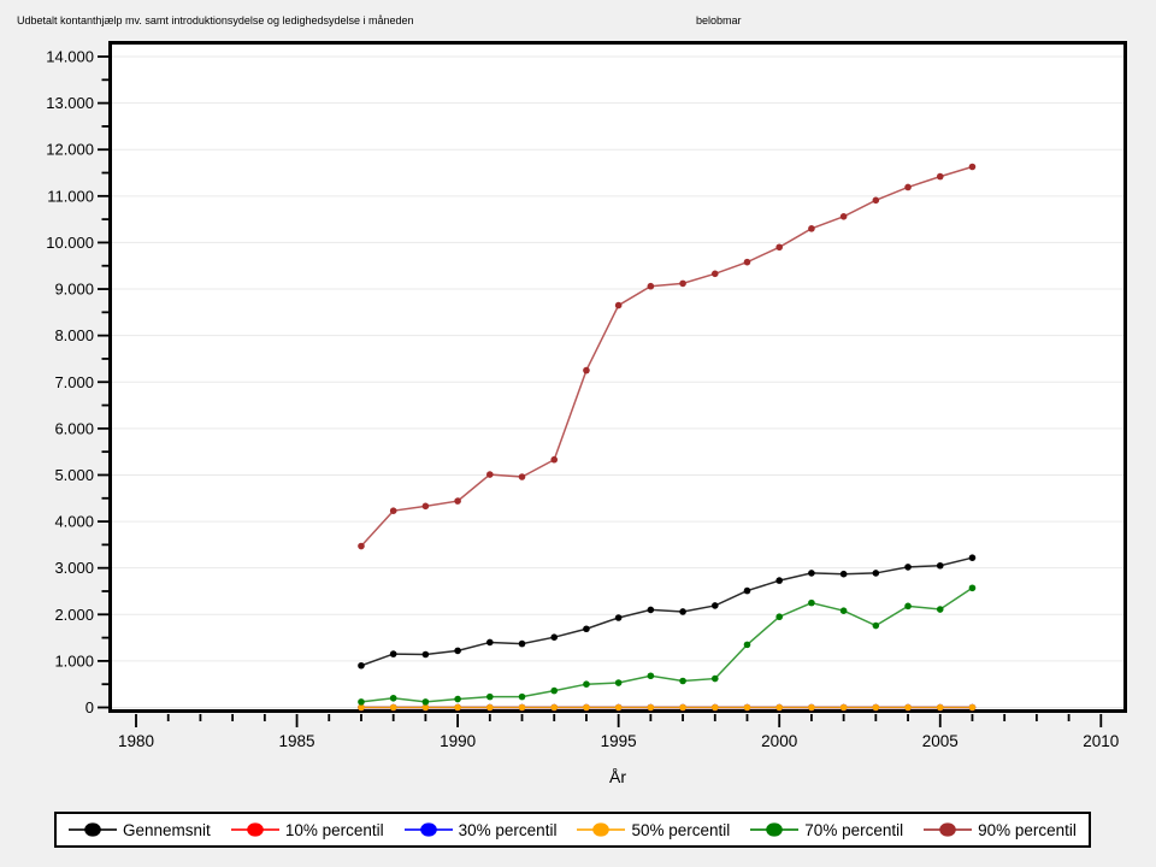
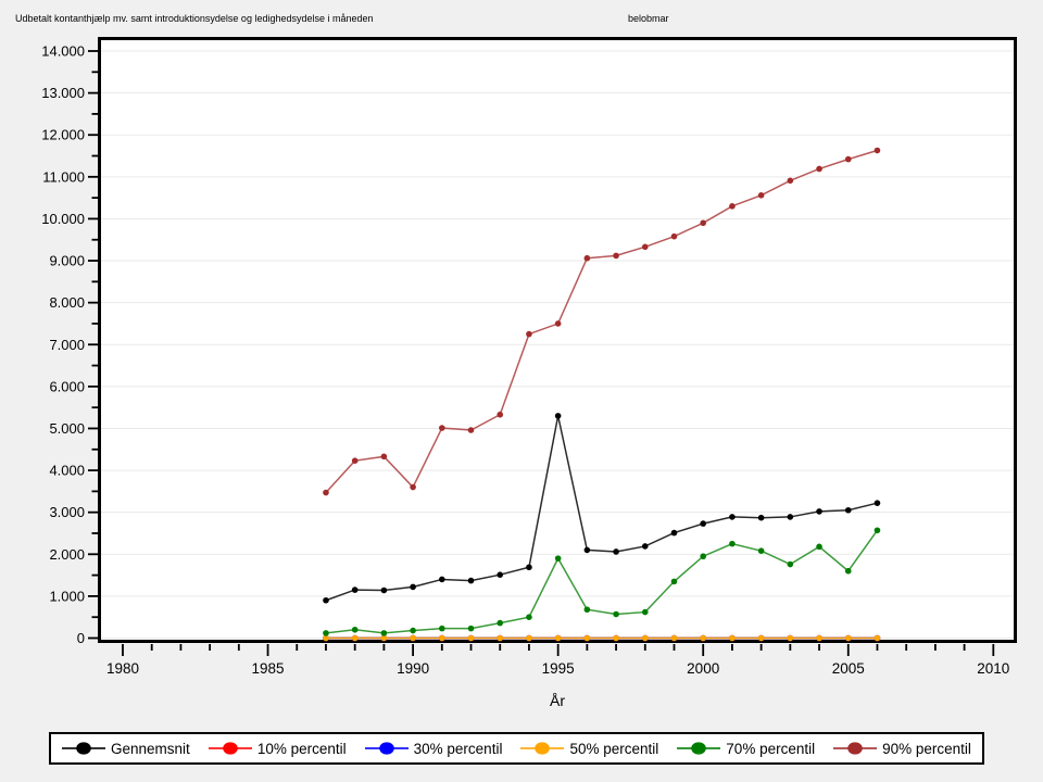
90% percentil/1990: 4400 -> 3600
Gennemsnit/1995: 1900 -> 5300
70% percentil/1995: 500 -> 1900
90% percentil/1995: 8600 -> 7500
70% percentil/2005: 2100 -> 1600
